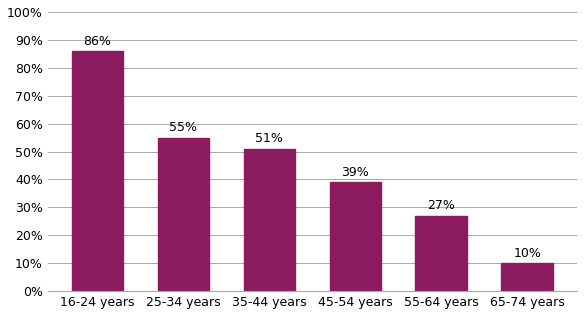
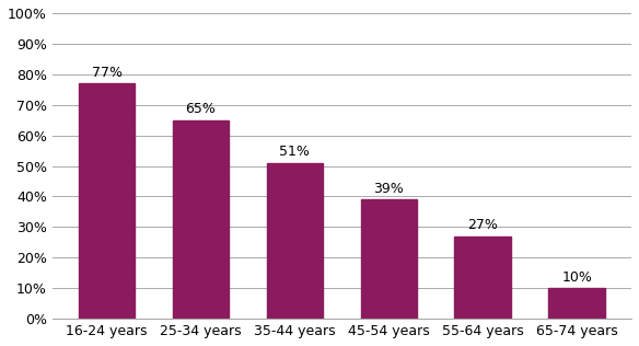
16-24 years: 86% -> 77%
25-34 years: 55% -> 65%
